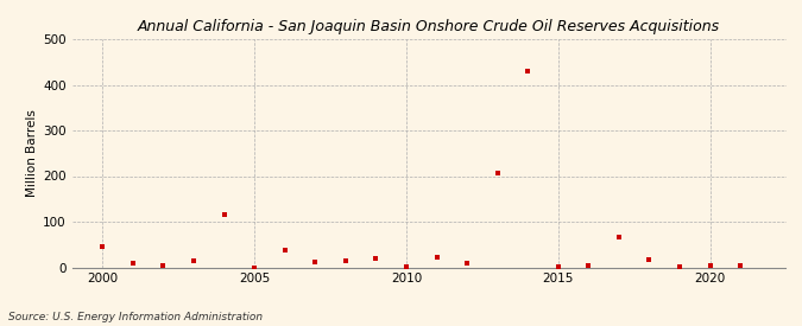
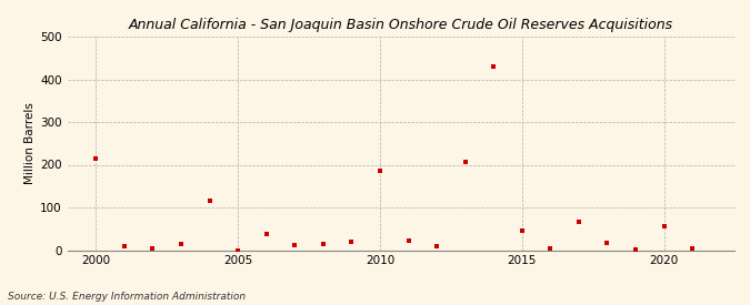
2000: 45 -> 215
2010: 2 -> 185
2015: 2 -> 45
2020: 3 -> 55
